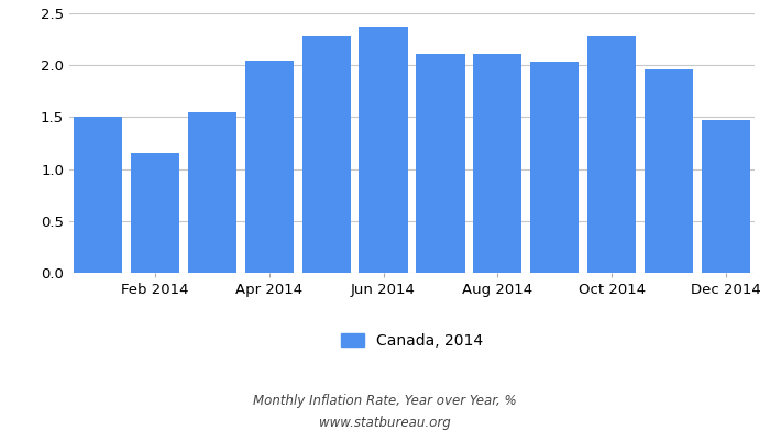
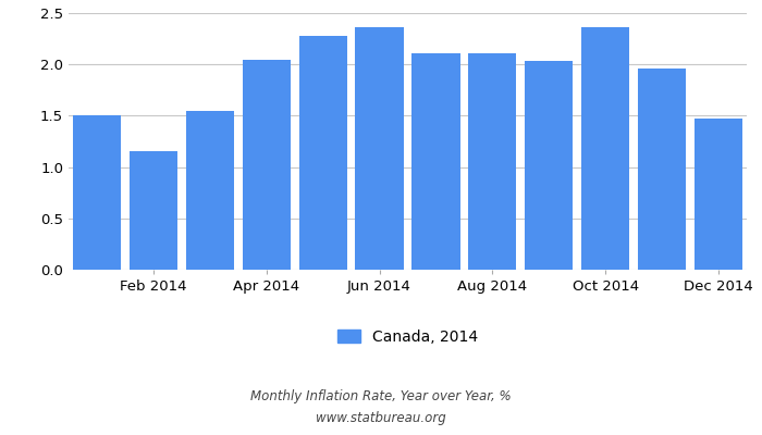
Oct 2014: 2.28 -> 2.36
